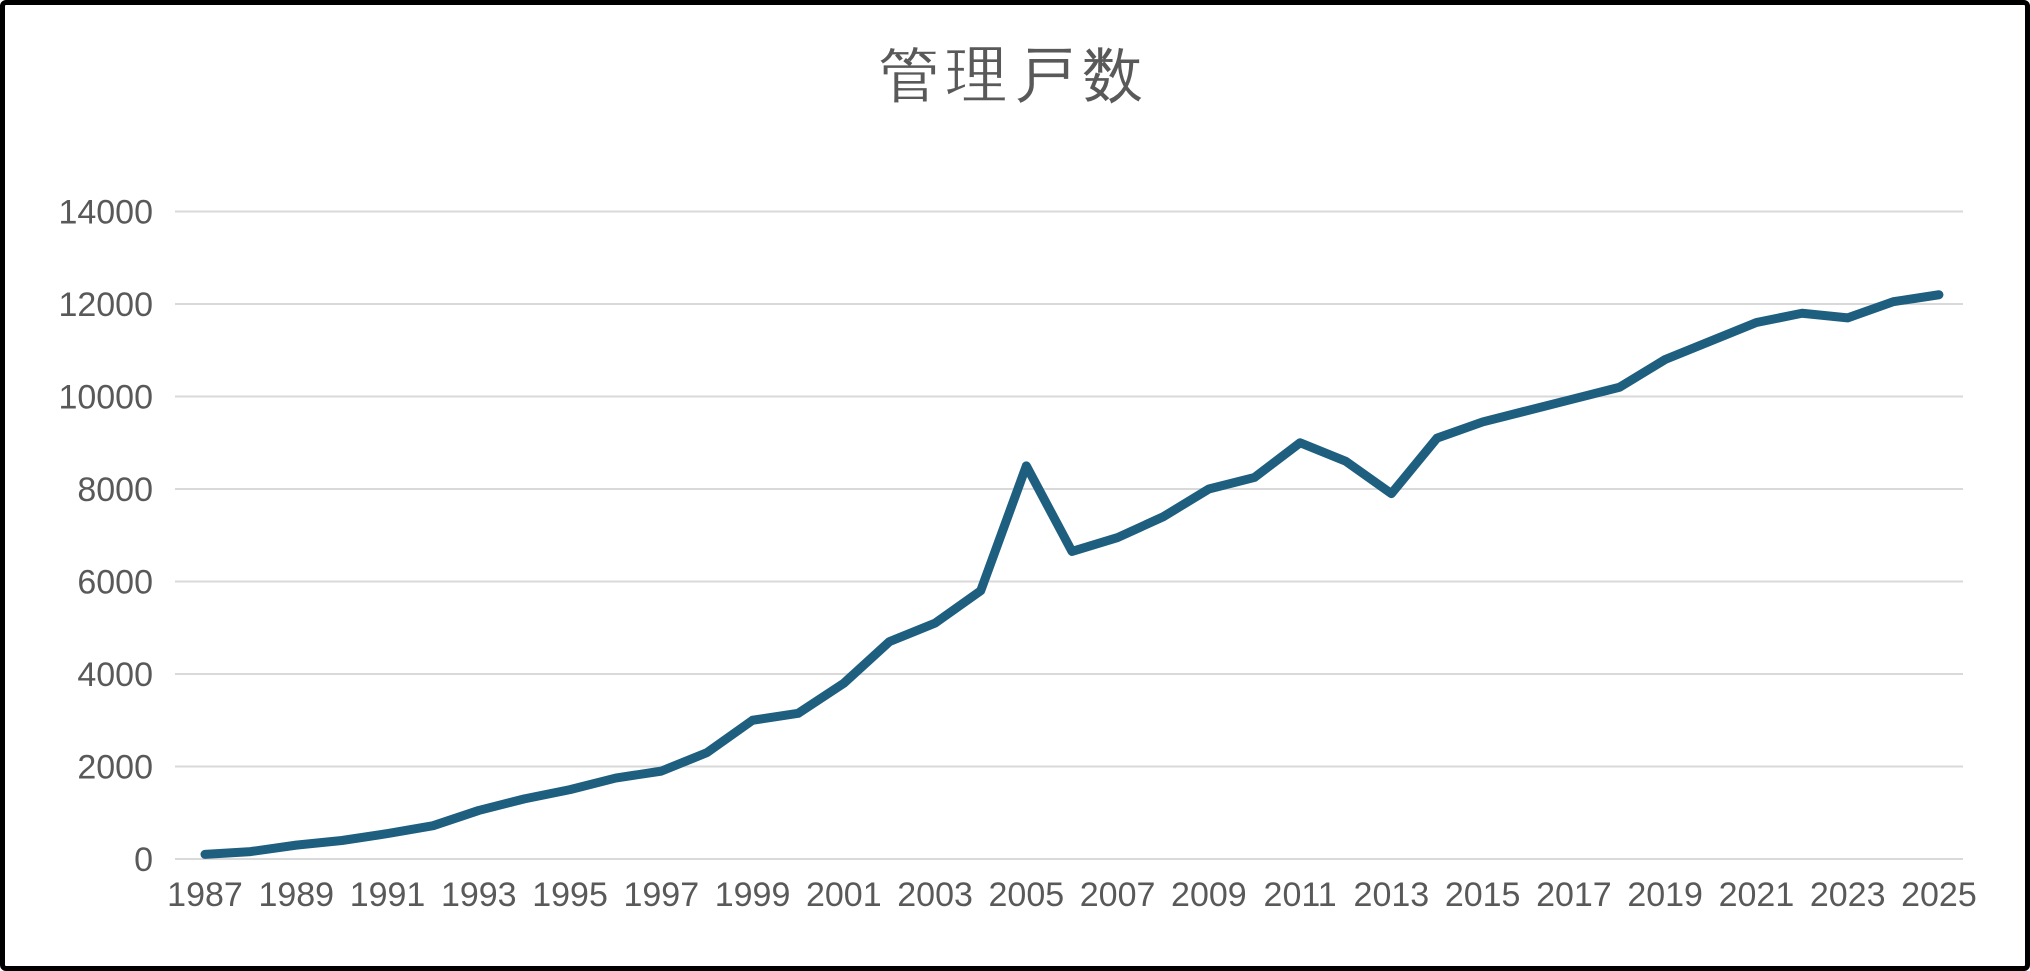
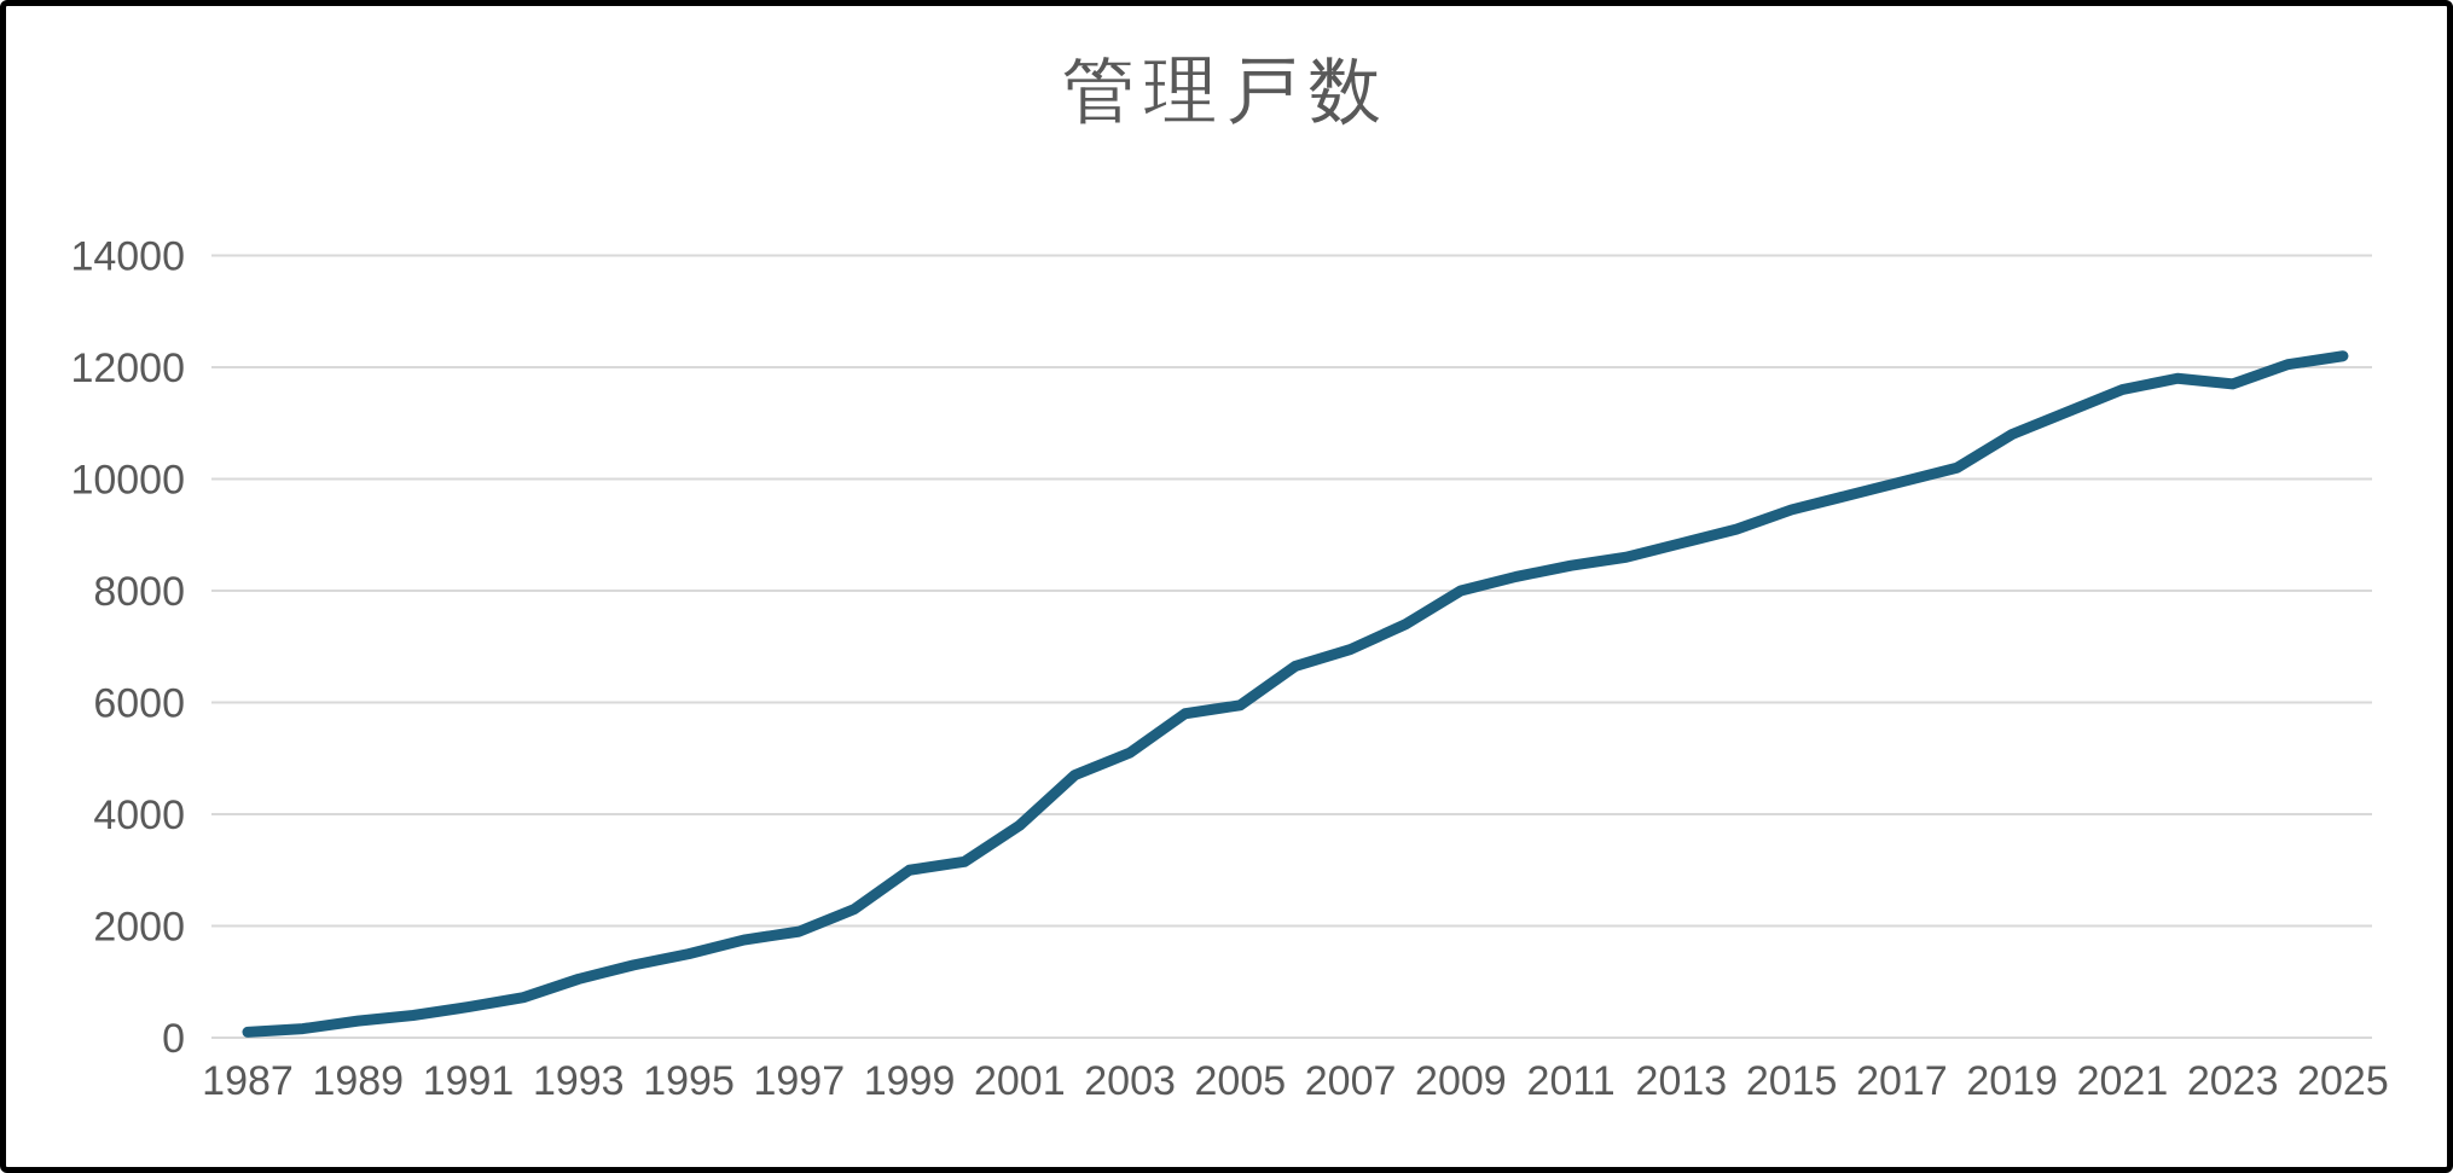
2005: 8500 -> 6000
2011: 9000 -> 8400
2013: 7900 -> 8800
